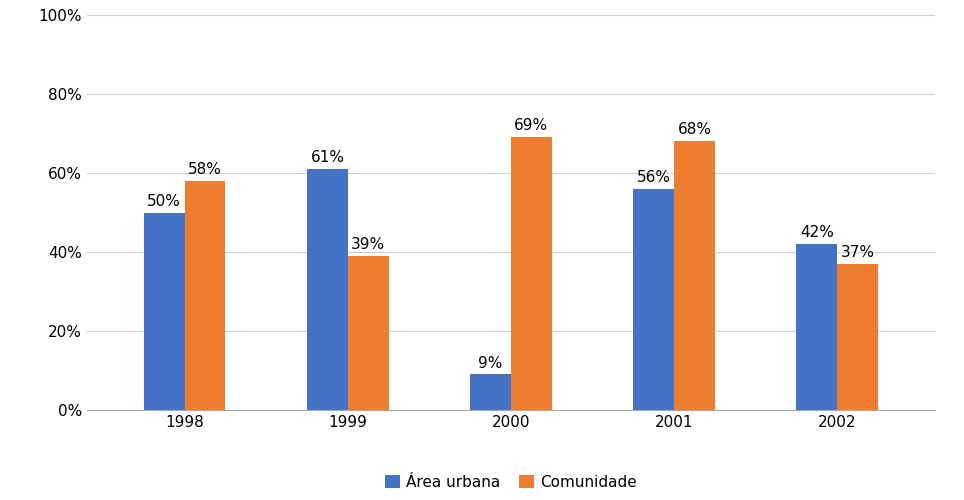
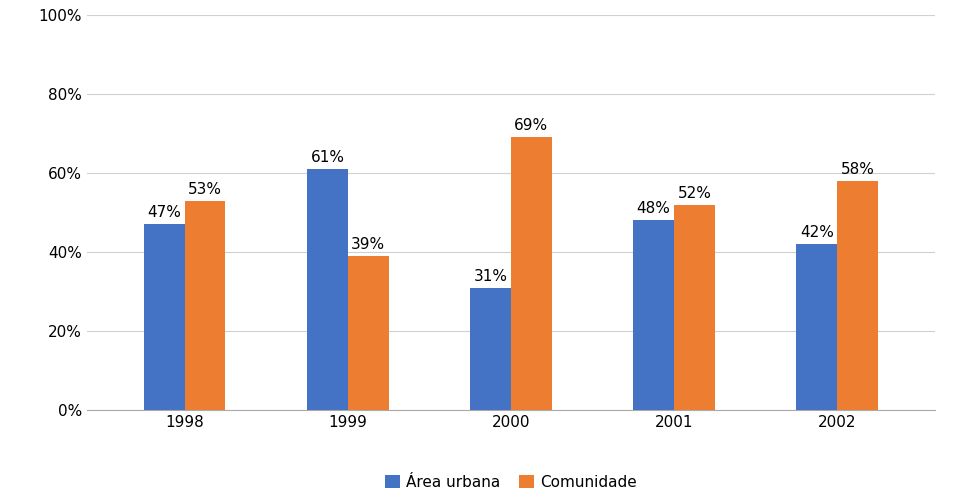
Área urbana/1998: 50% -> 47%
Comunidade/1998: 58% -> 53%
Área urbana/2000: 9% -> 31%
Área urbana/2001: 56% -> 48%
Comunidade/2001: 68% -> 52%
Comunidade/2002: 37% -> 58%
